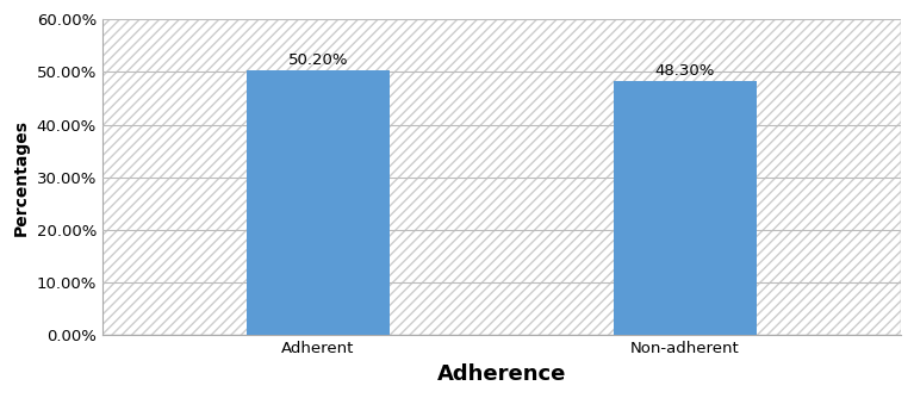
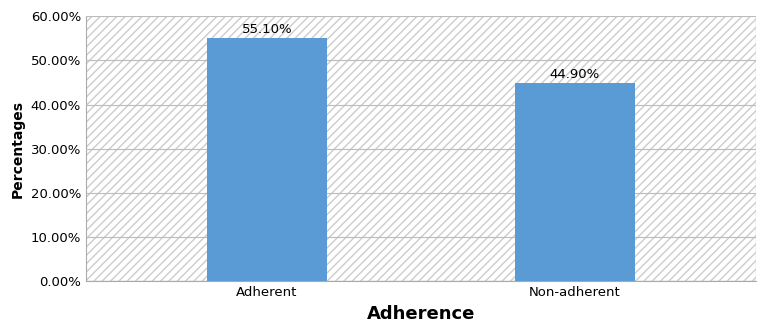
Adherent: 50.20% -> 55.10%
Non-adherent: 48.30% -> 44.90%
